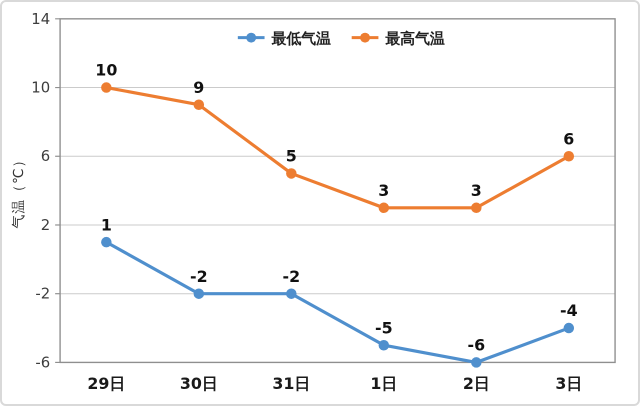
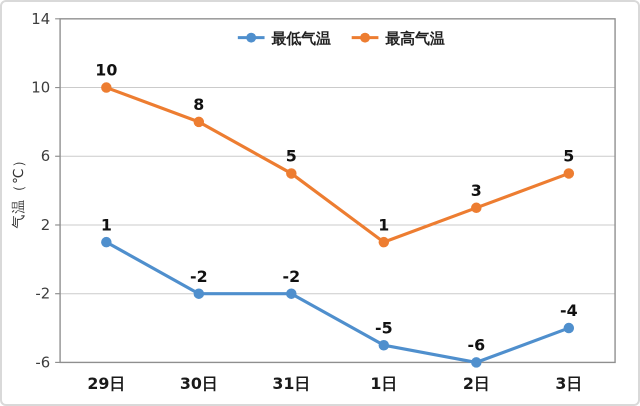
最高气温/30日: 9 -> 8
最高气温/1日: 3 -> 1
最高气温/3日: 6 -> 5
